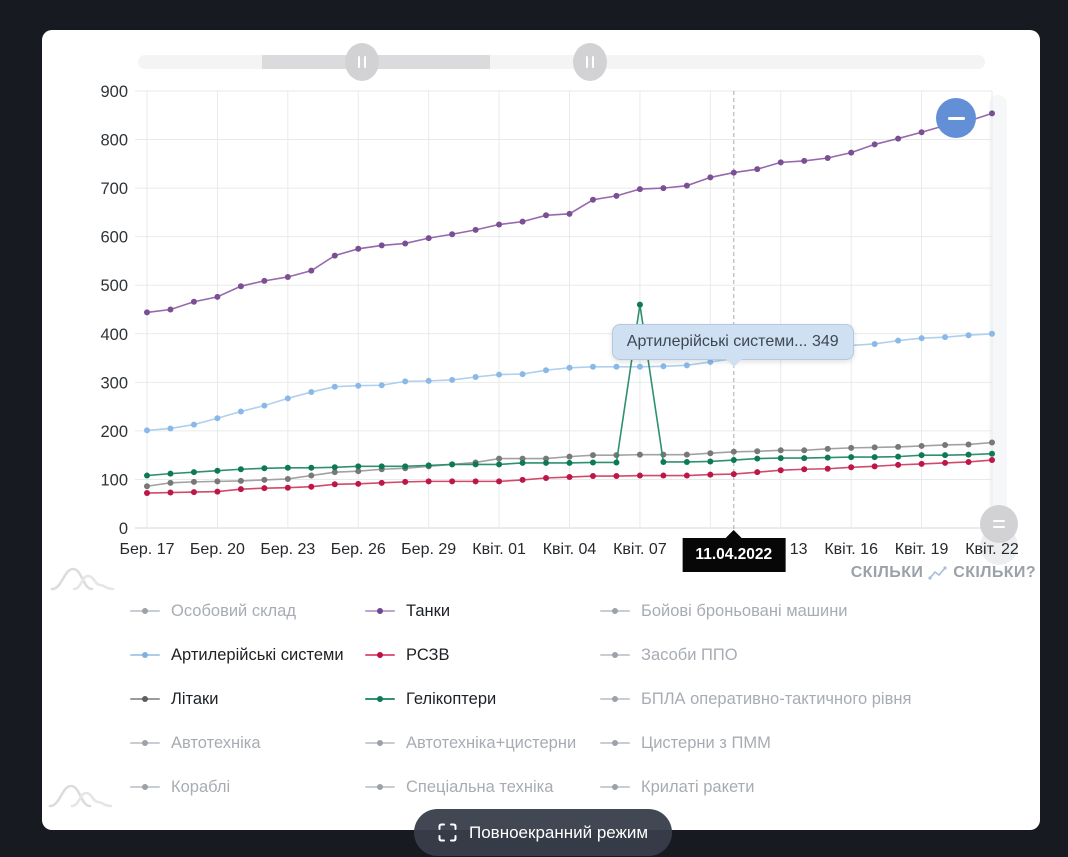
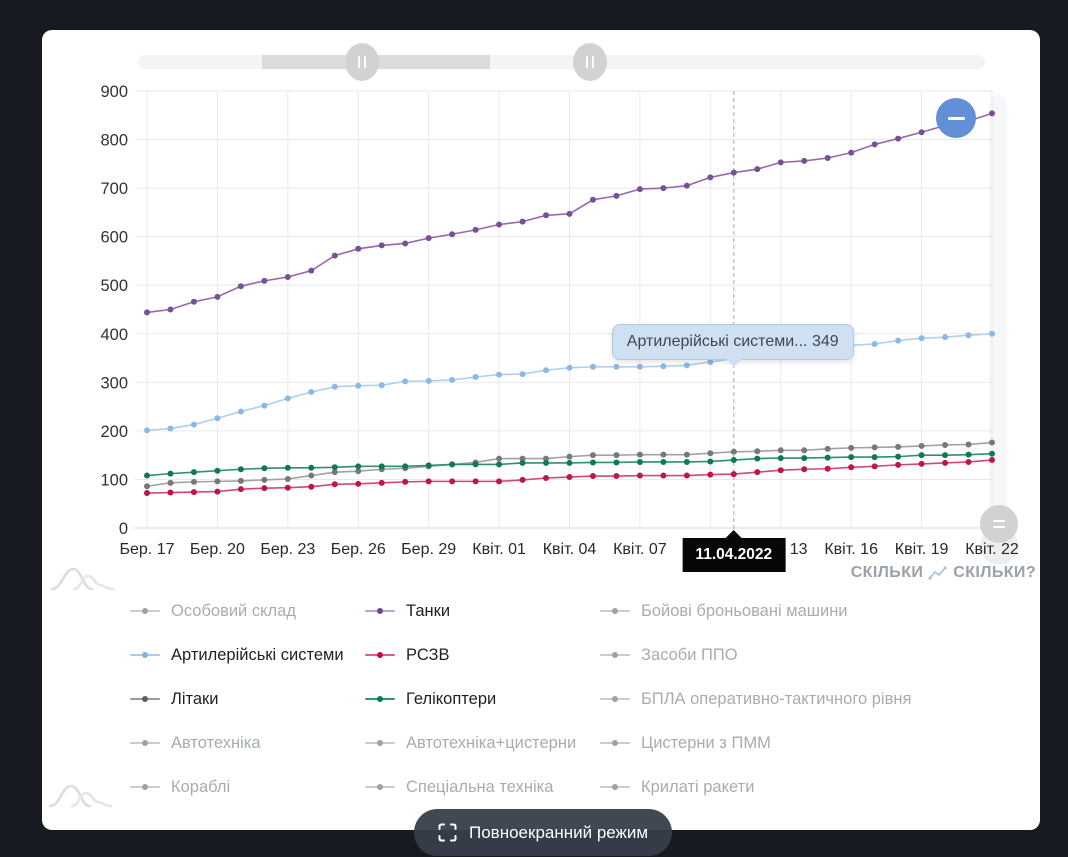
Гелікоптери/Квіт. 07: 460 -> 140
